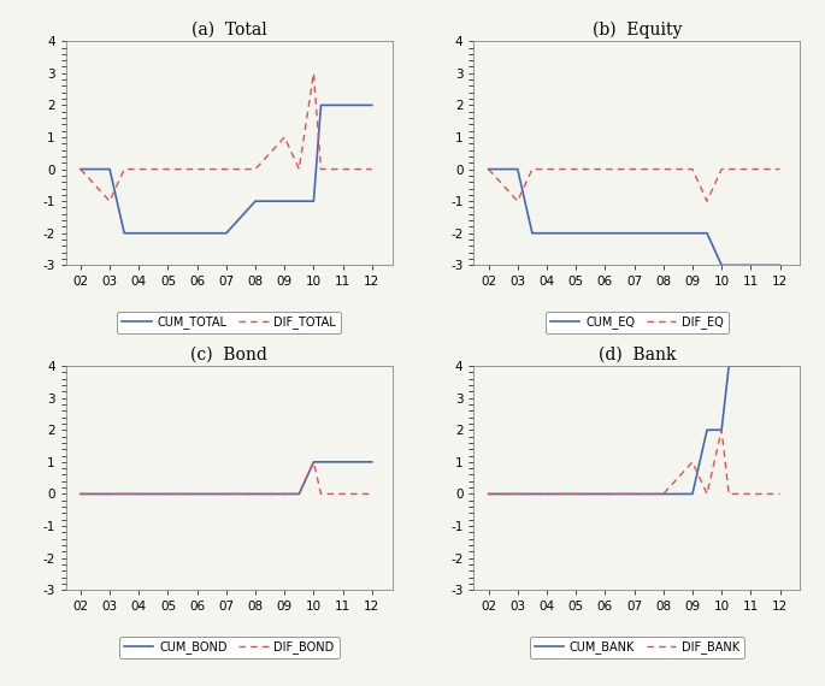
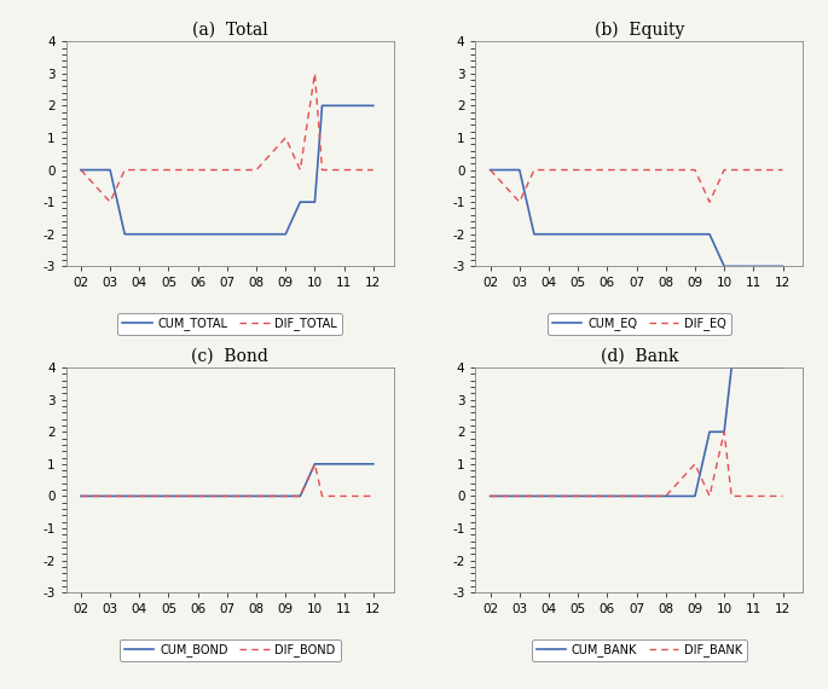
(a) Total/CUM_TOTAL/08: -1 -> -2
(a) Total/CUM_TOTAL/09: -1 -> -2
